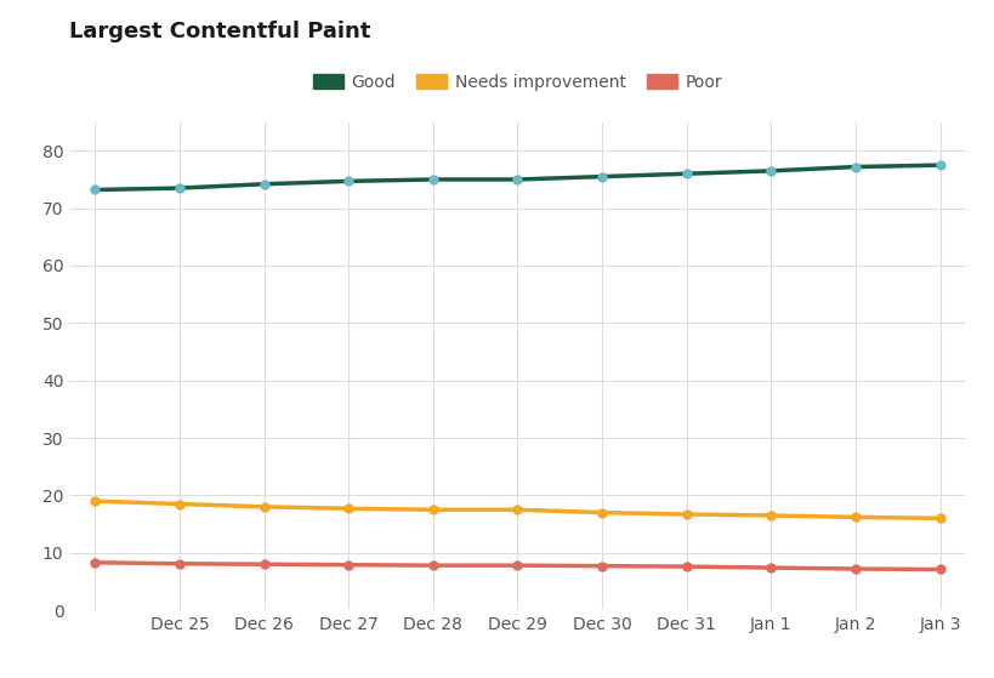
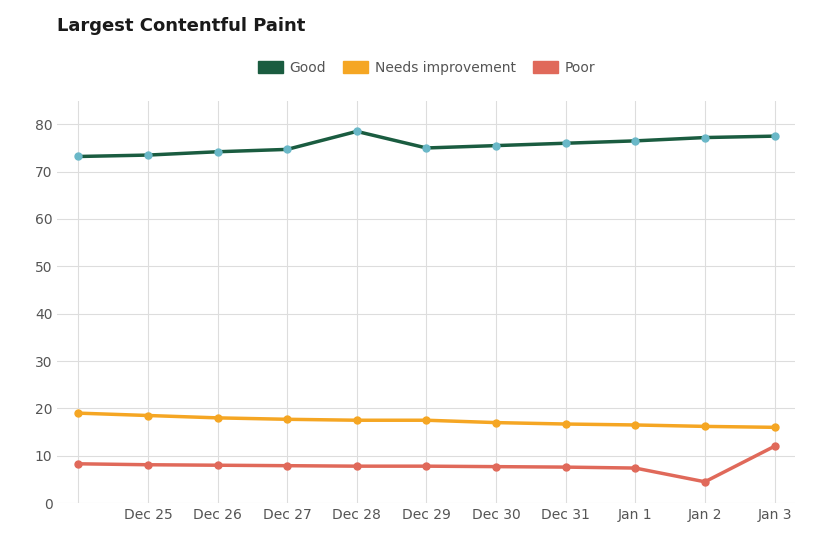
Good/Dec 28: 75.0 -> 78.5
Poor/Jan 2: 7.2 -> 4.5
Poor/Jan 3: 7.1 -> 12.0
